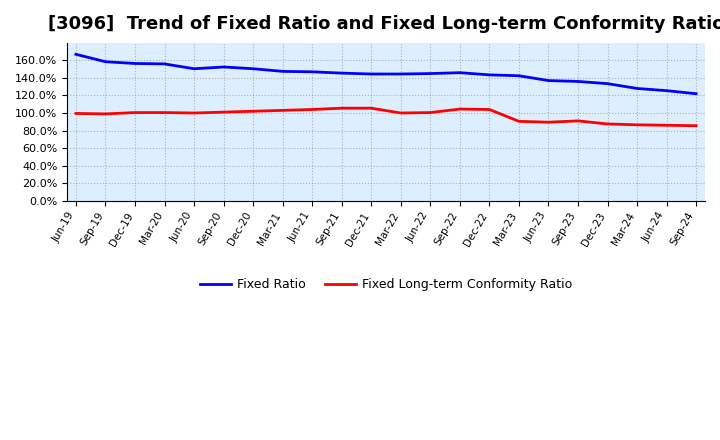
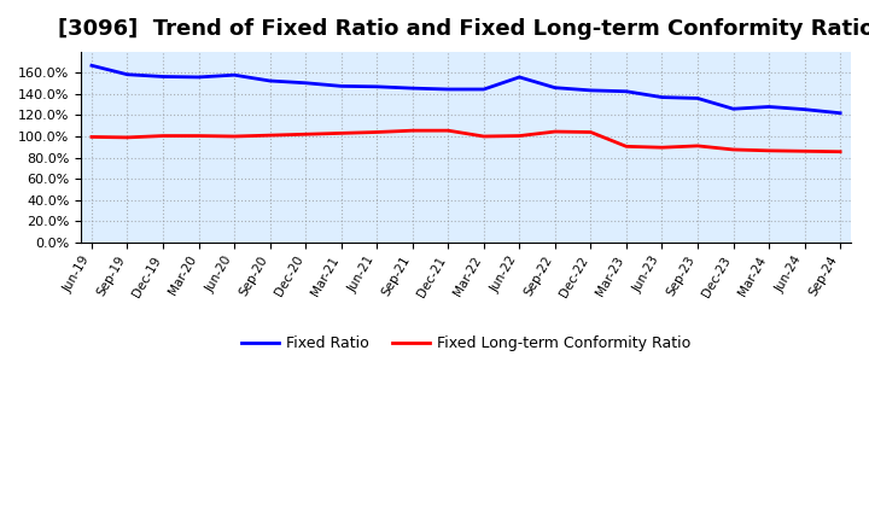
Fixed Ratio/Jun-20: 150% -> 158%
Fixed Ratio/Jun-22: 145% -> 156%
Fixed Ratio/Dec-23: 134% -> 126%
